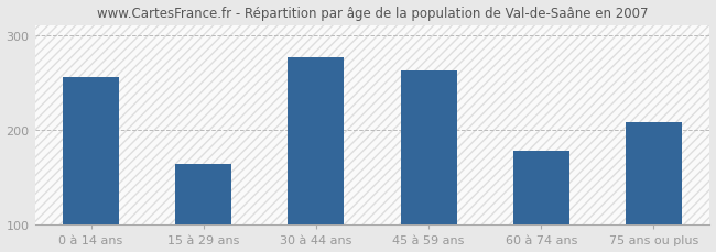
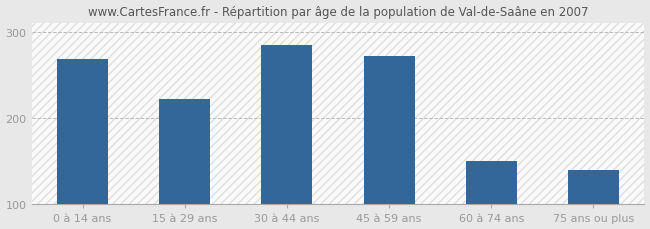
0 à 14 ans: 256 -> 268
15 à 29 ans: 164 -> 222
30 à 44 ans: 276 -> 284
45 à 59 ans: 262 -> 272
60 à 74 ans: 178 -> 150
75 ans ou plus: 208 -> 140
